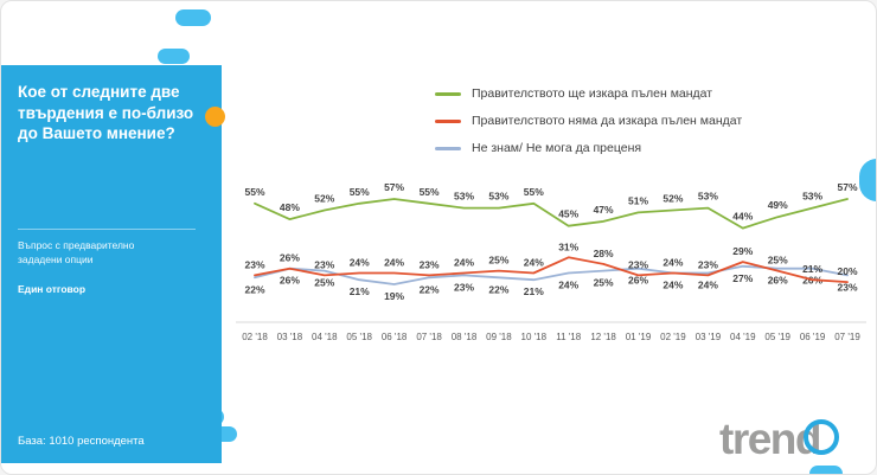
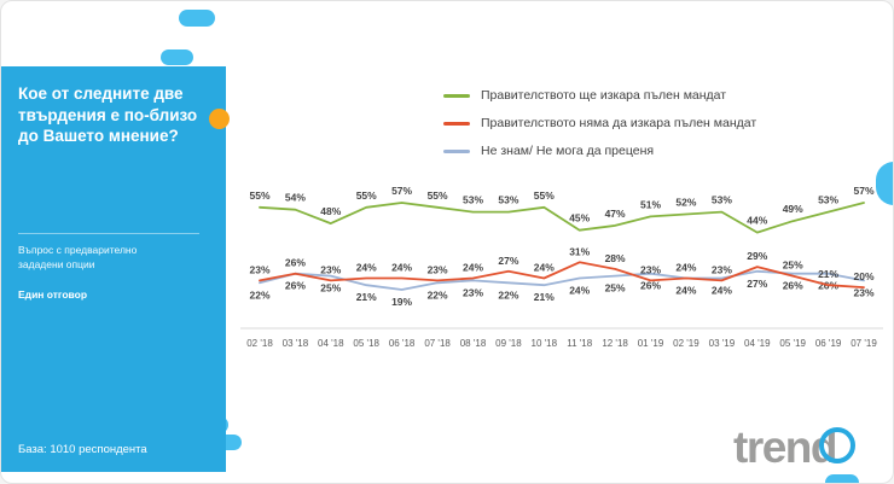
Правителството ще изкара пълен мандат/03 '18: 48% -> 54%
Правителството ще изкара пълен мандат/04 '18: 52% -> 48%
Правителството няма да изкара пълен мандат/09 '18: 25% -> 27%
